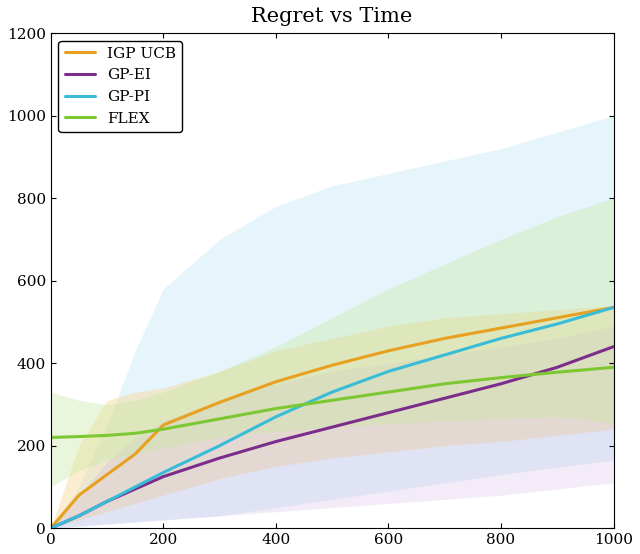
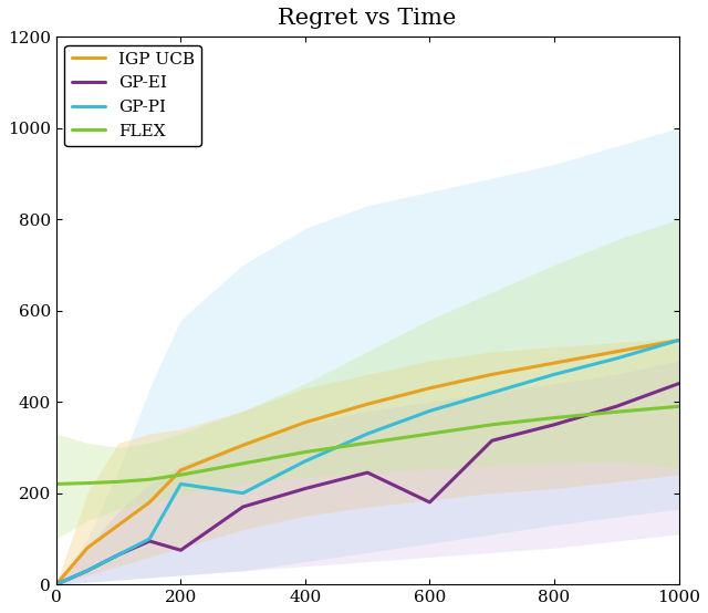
GP-EI/200: 125 -> 75
GP-PI/200: 135 -> 220
GP-EI/600: 280 -> 180
